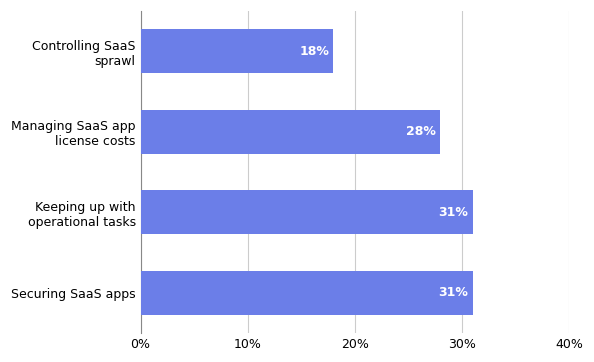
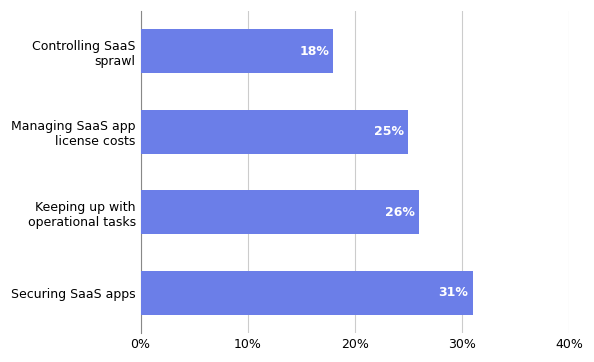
Managing SaaS app license costs: 28% -> 25%
Keeping up with operational tasks: 31% -> 26%
